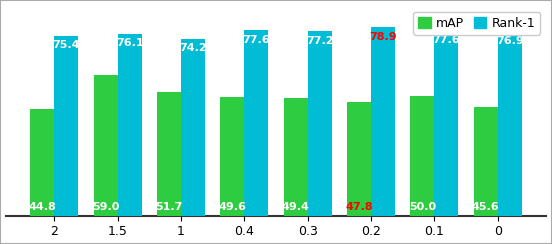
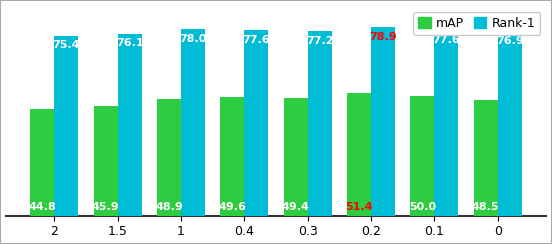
mAP/1.5: 59.0 -> 45.9
mAP/1: 51.7 -> 48.9
Rank-1/1: 74.2 -> 78.0
mAP/0.2: 47.8 -> 51.4
mAP/0: 45.6 -> 48.5
